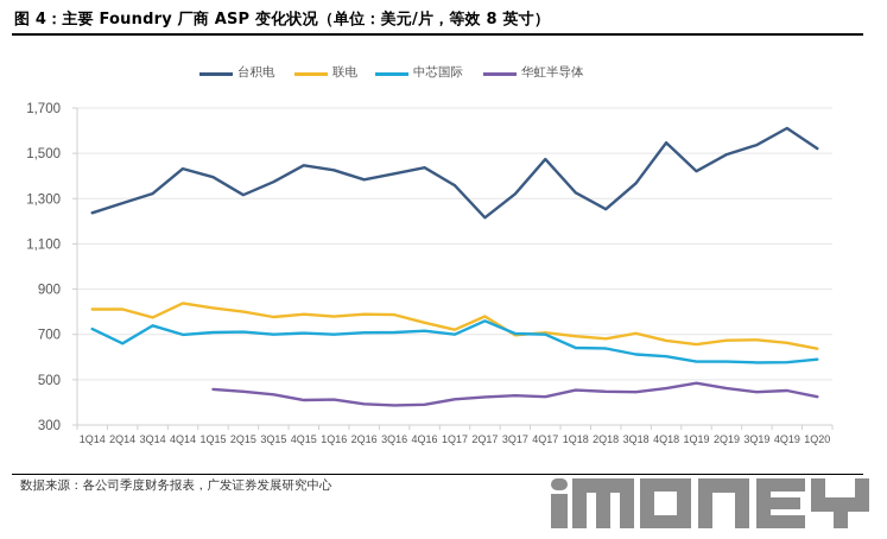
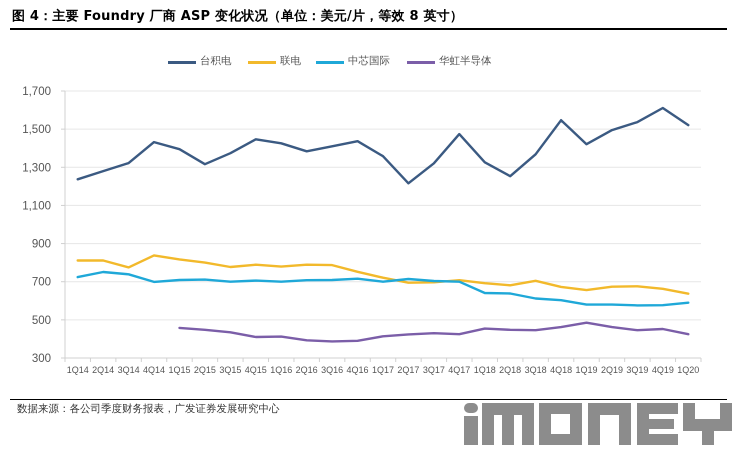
中芯国际/2Q14: 660 -> 750
联电/2Q17: 780 -> 700
中芯国际/2Q17: 760 -> 710
